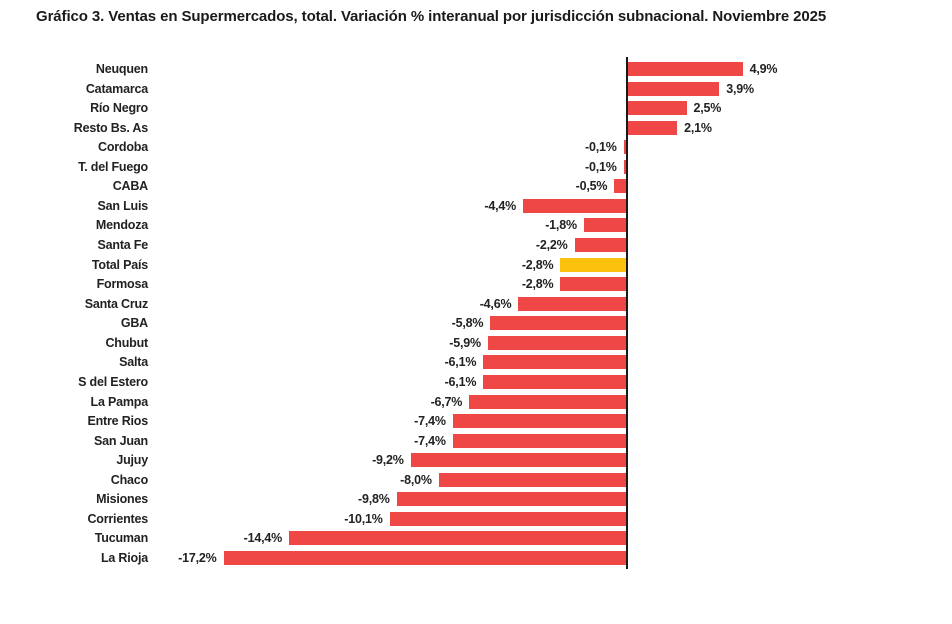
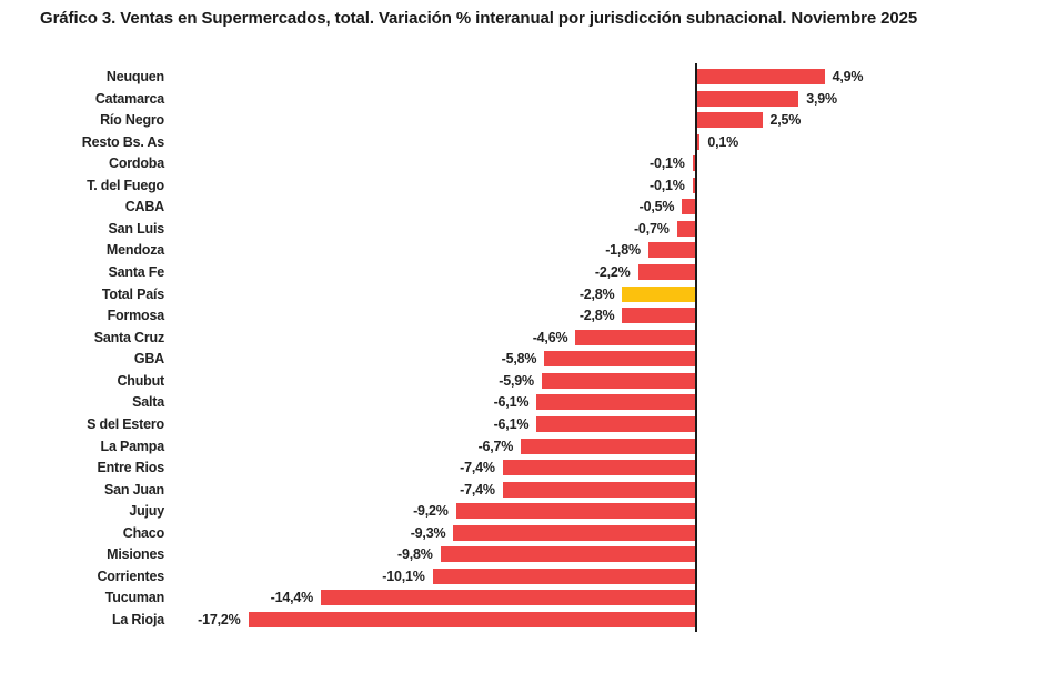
Resto Bs. As: 2,1% -> 0,1%
San Luis: -4,4% -> -0,7%
Chaco: -8,0% -> -9,3%
